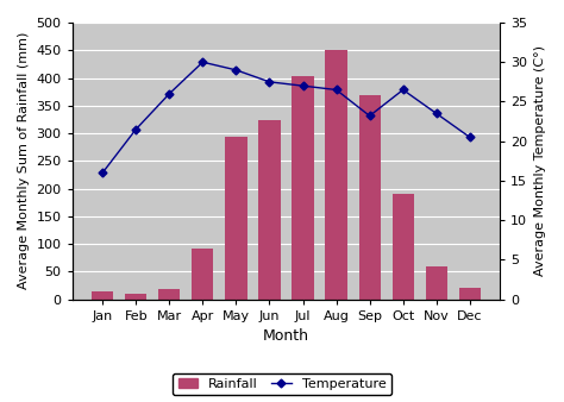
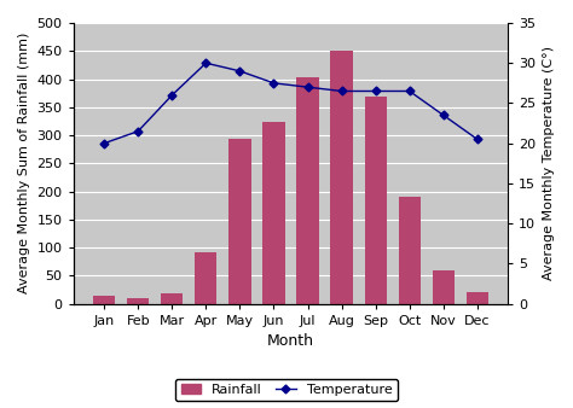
Temperature/Jan: 16.0 -> 20.0
Temperature/Sep: 23.2 -> 26.5
